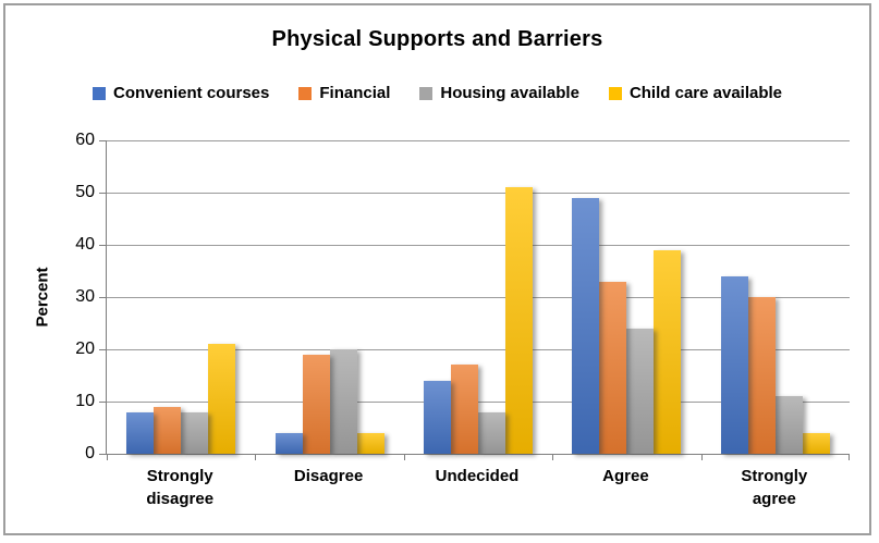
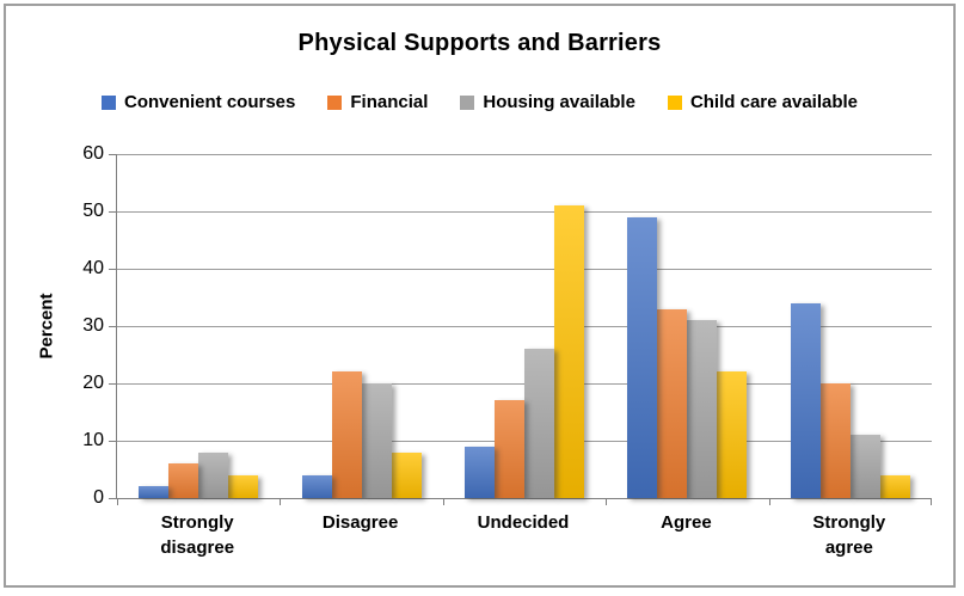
Convenient courses/Strongly disagree: 8 -> 2
Financial/Strongly disagree: 9 -> 6
Child care available/Strongly disagree: 21 -> 4
Financial/Disagree: 19 -> 22
Child care available/Disagree: 4 -> 8
Convenient courses/Undecided: 14 -> 9
Housing available/Undecided: 8 -> 26
Housing available/Agree: 24 -> 31
Child care available/Agree: 39 -> 22
Financial/Strongly agree: 30 -> 20
